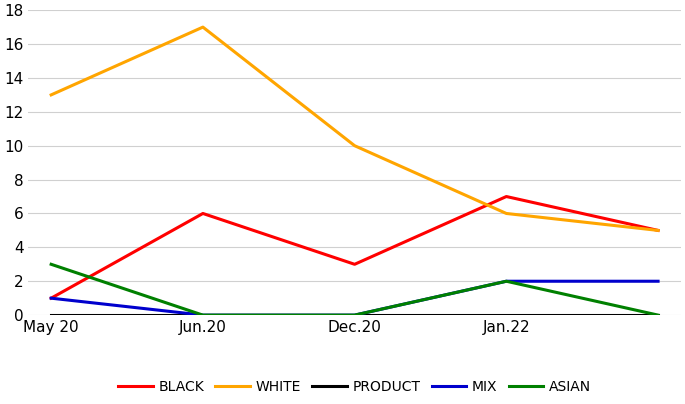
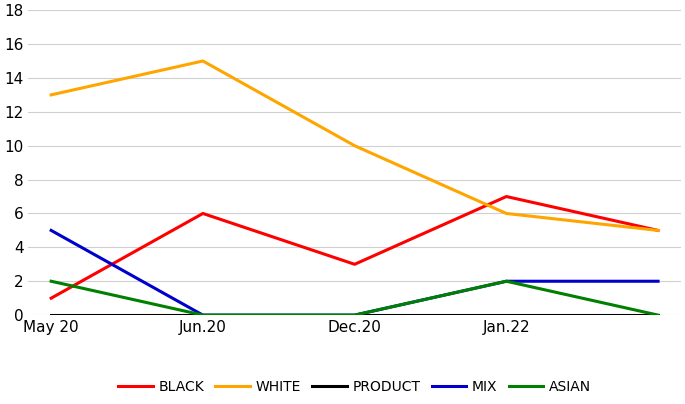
MIX/May 20: 1 -> 5
ASIAN/May 20: 3 -> 2
WHITE/Jun.20: 17 -> 15
